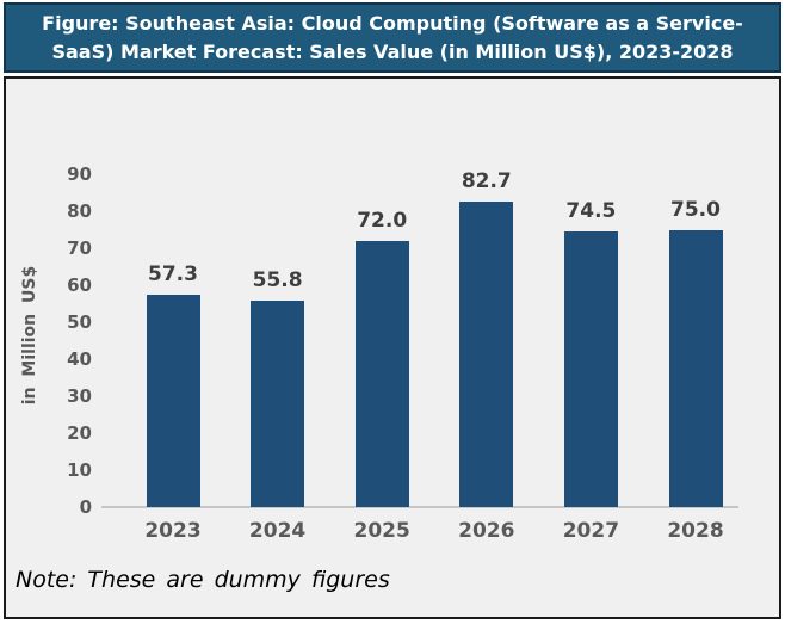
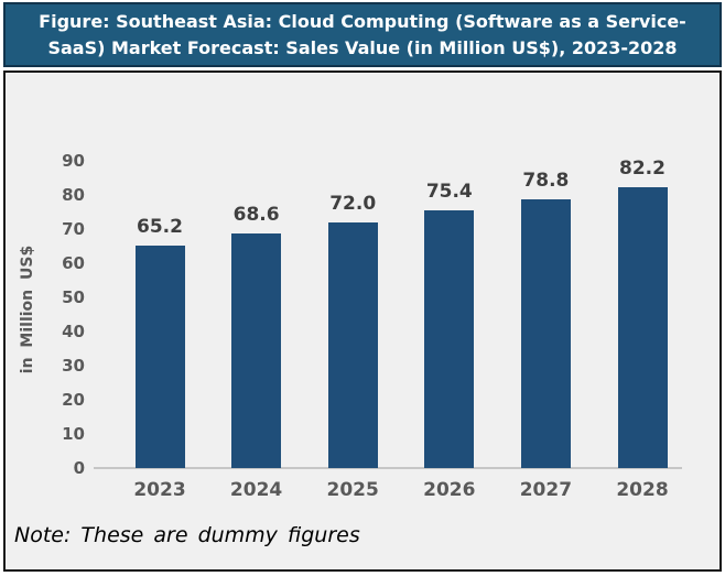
2023: 57.3 -> 65.2
2024: 55.8 -> 68.6
2026: 82.7 -> 75.4
2027: 74.5 -> 78.8
2028: 75.0 -> 82.2
